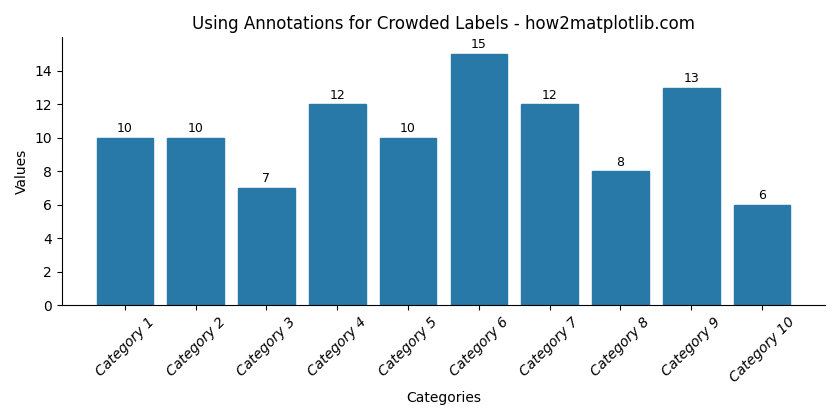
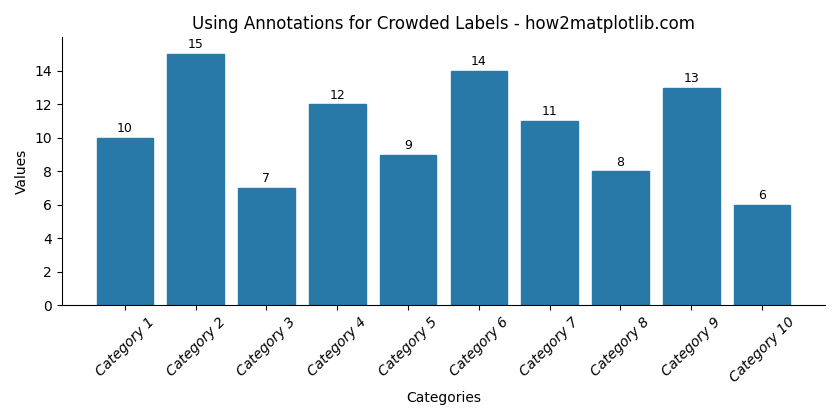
Category 2: 10 -> 15
Category 5: 10 -> 9
Category 6: 15 -> 14
Category 7: 12 -> 11
